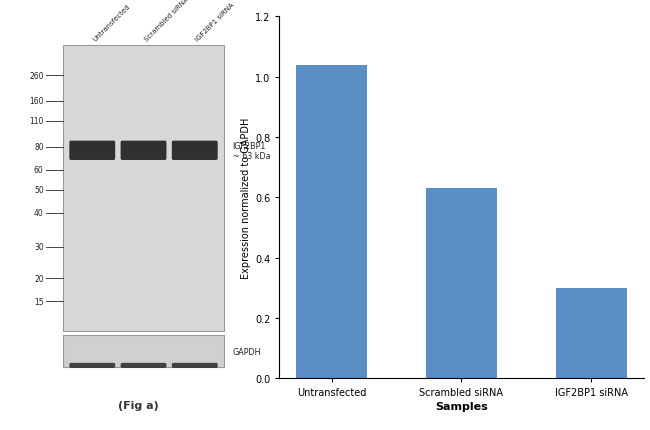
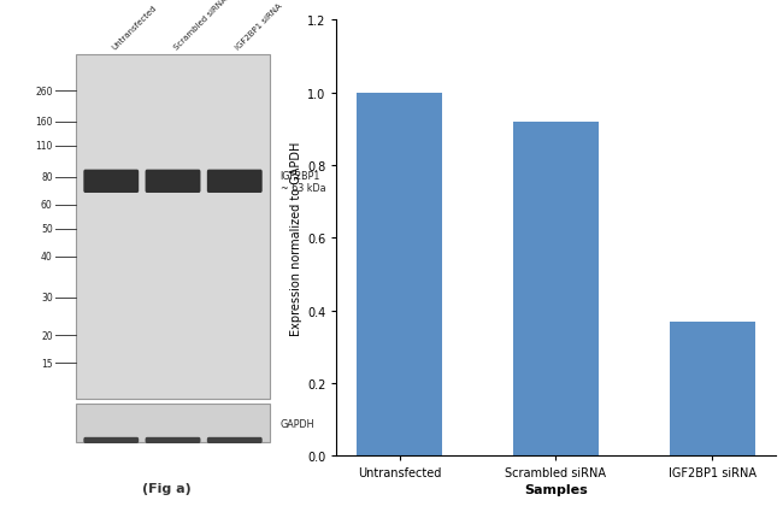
Untransfected: 1.04 -> 1.00
Scrambled siRNA: 0.63 -> 0.92
IGF2BP1 siRNA: 0.30 -> 0.37
